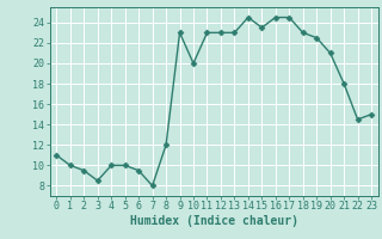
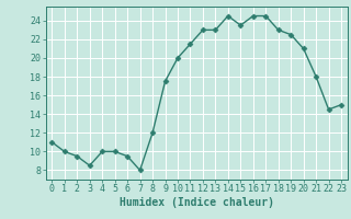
9: 23.0 -> 17.5
11: 23.0 -> 21.5
